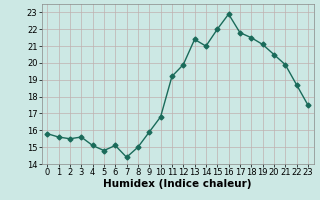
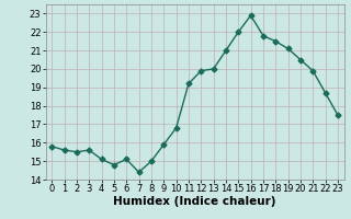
13: 21.4 -> 20.0
